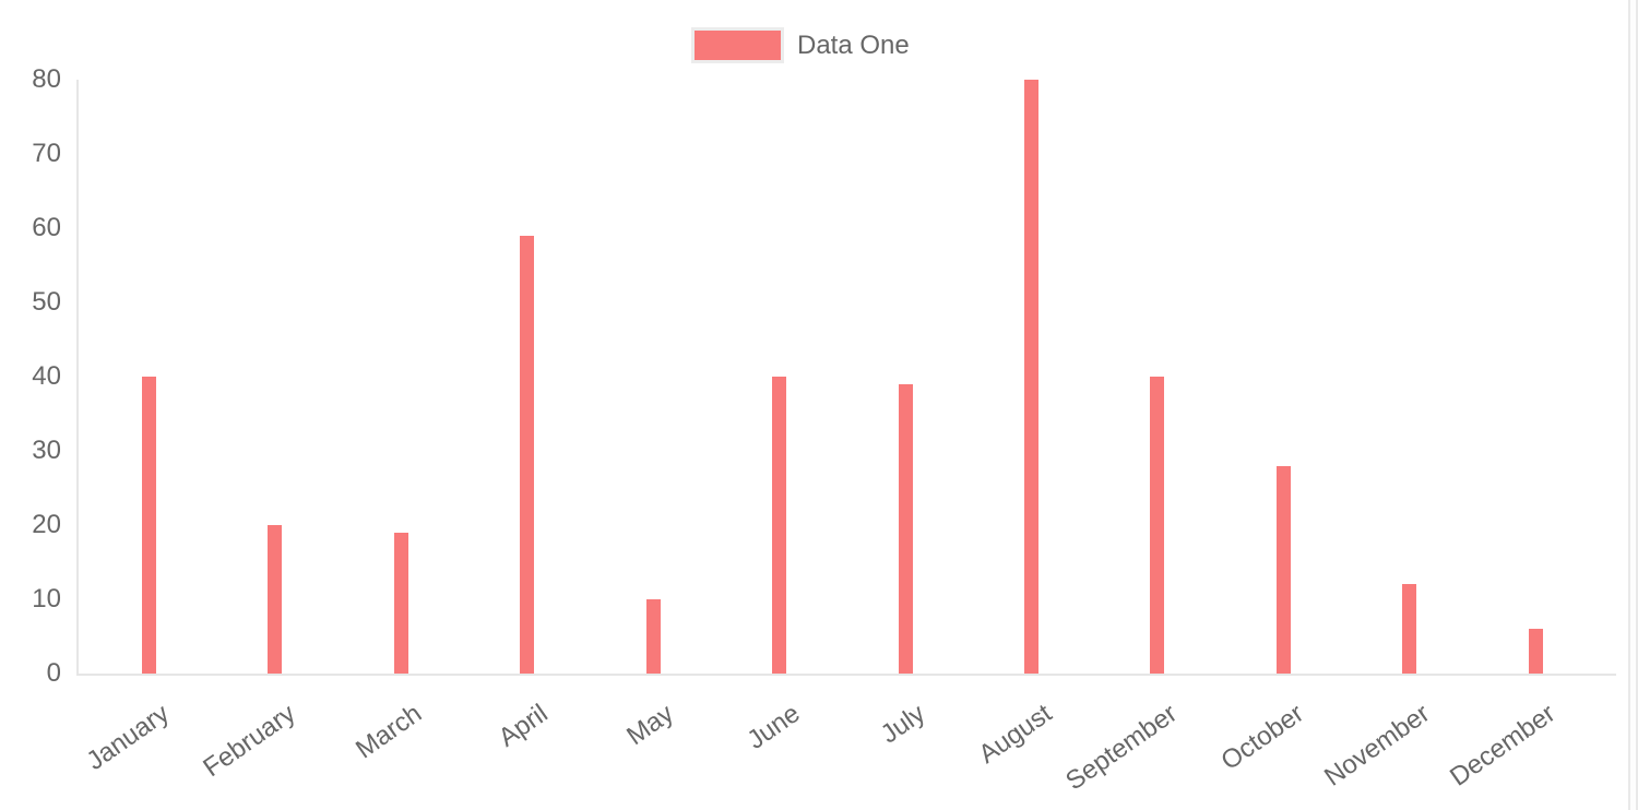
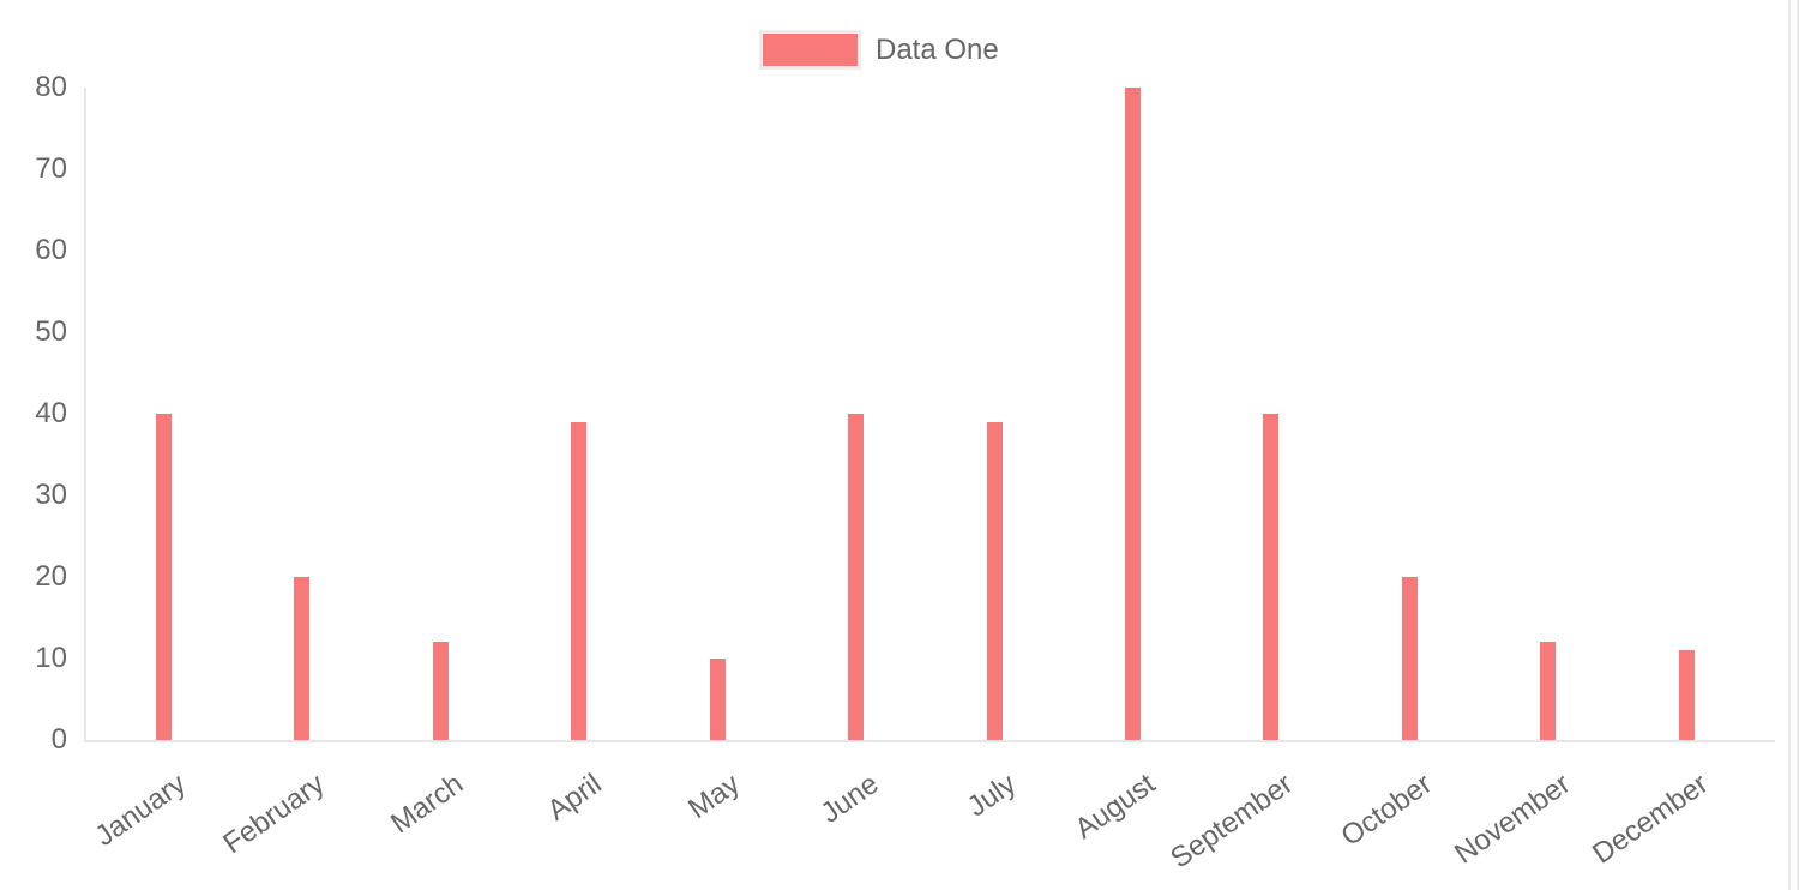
March: 19 -> 12
April: 59 -> 39
October: 28 -> 20
December: 6 -> 11
